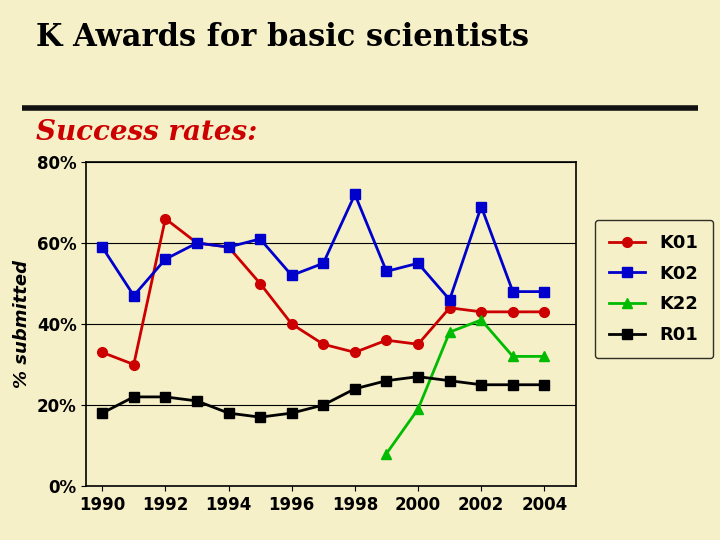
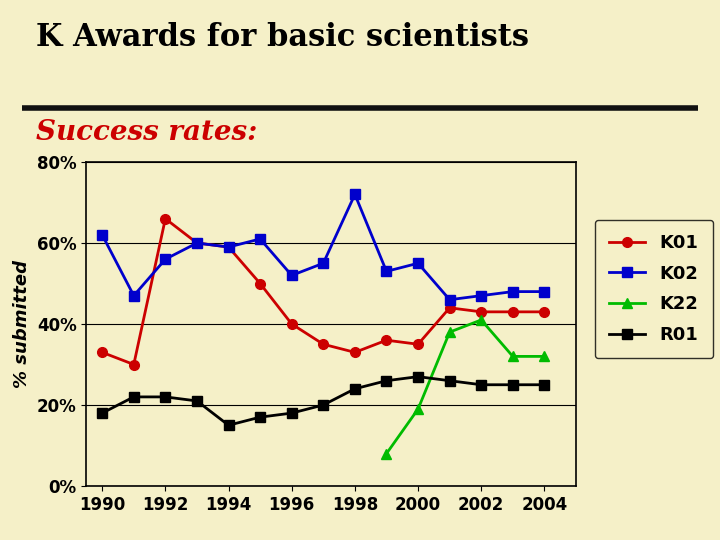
K02/1990: 59% -> 62%
R01/1994: 18% -> 15%
K02/2002: 69% -> 47%
